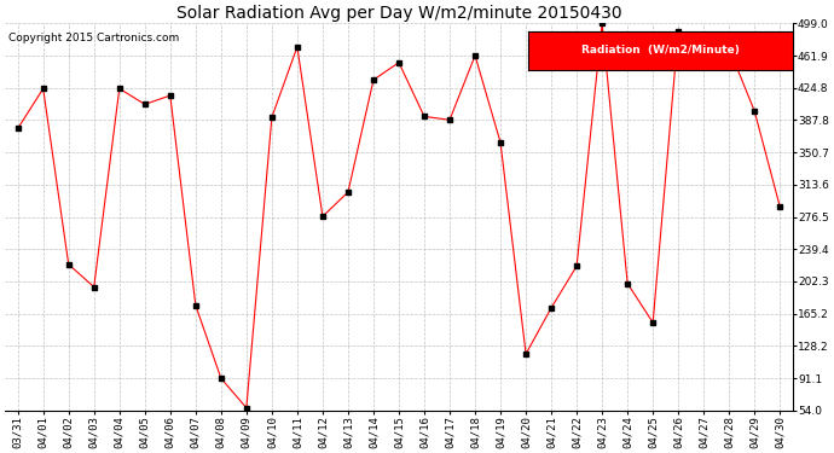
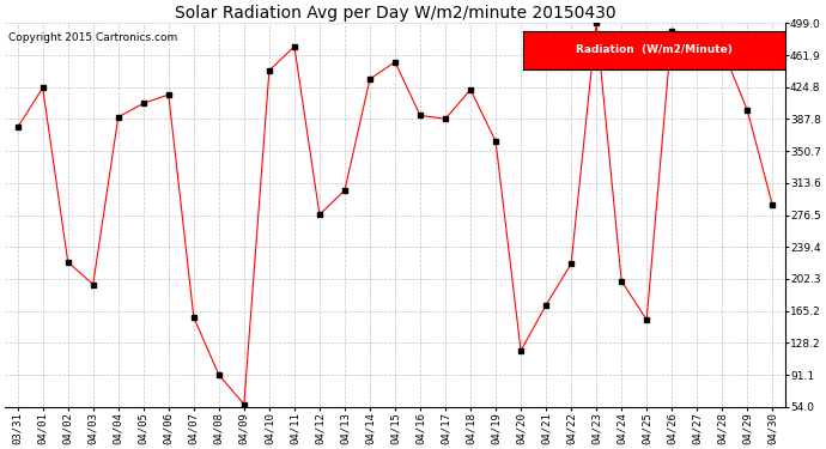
04/04: 424 -> 390
04/07: 175 -> 158
04/10: 391 -> 444
04/18: 462 -> 422
